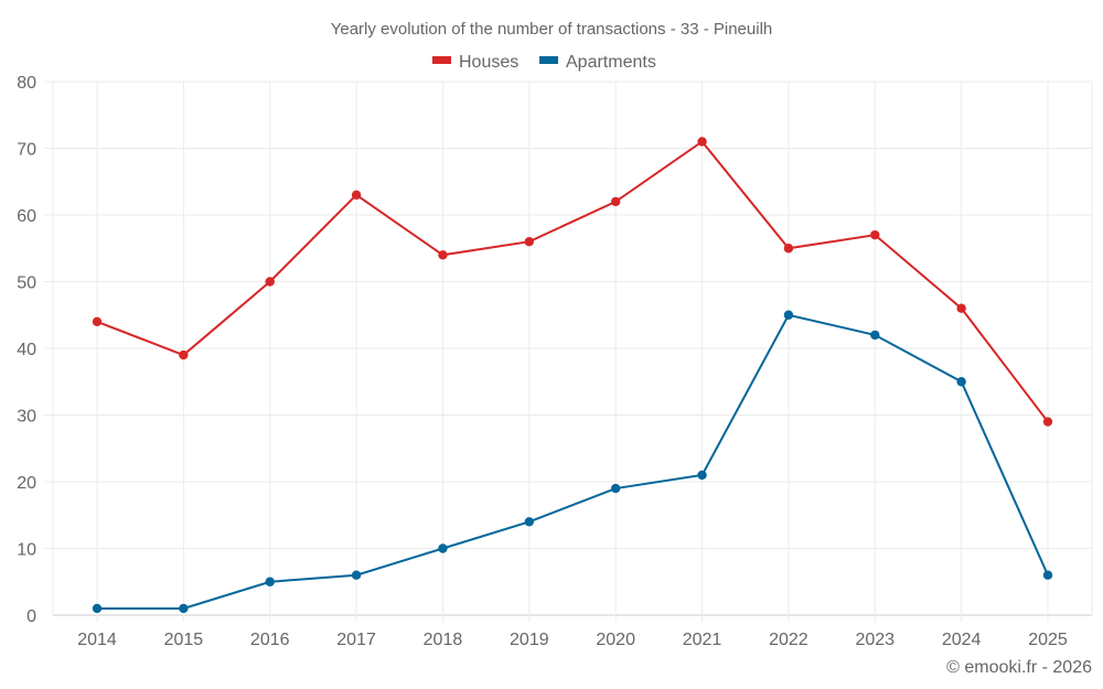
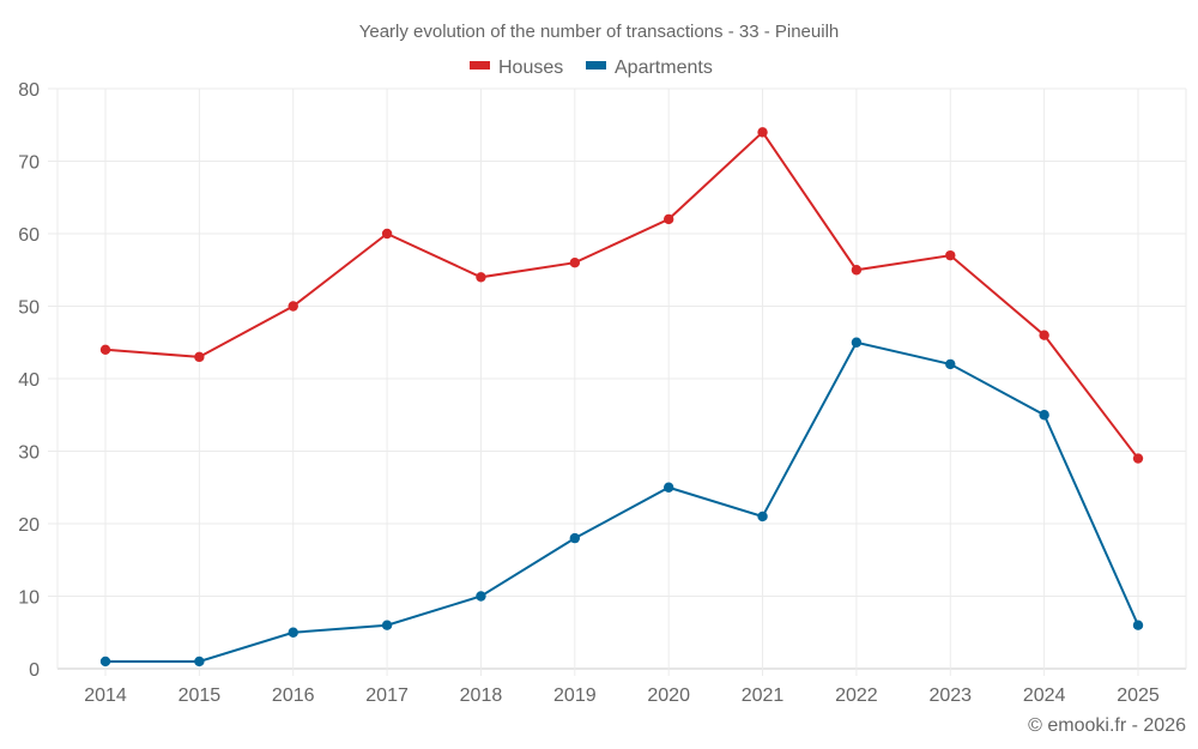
Houses/2015: 39 -> 43
Houses/2017: 63 -> 60
Apartments/2019: 14 -> 18
Apartments/2020: 19 -> 25
Houses/2021: 71 -> 74
